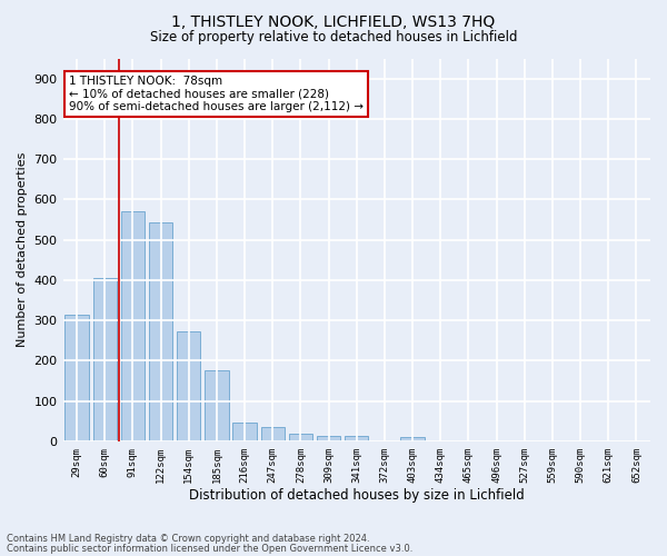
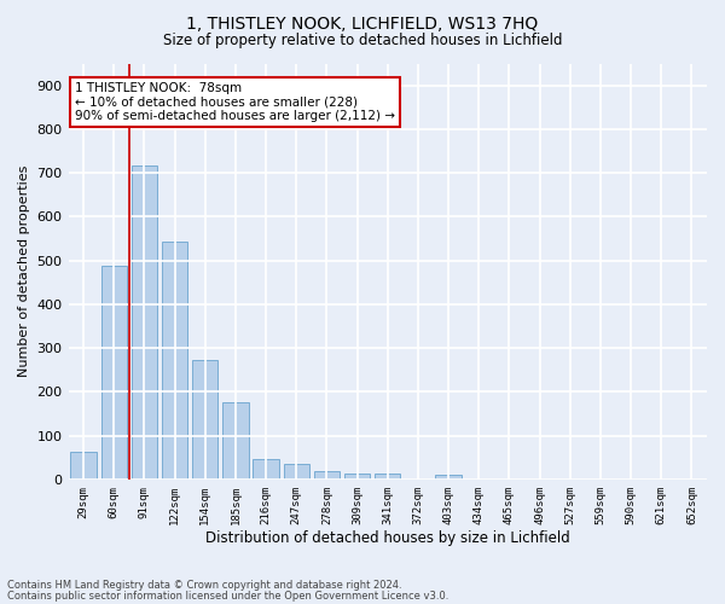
29sqm: 315 -> 62
60sqm: 405 -> 487
91sqm: 570 -> 717
